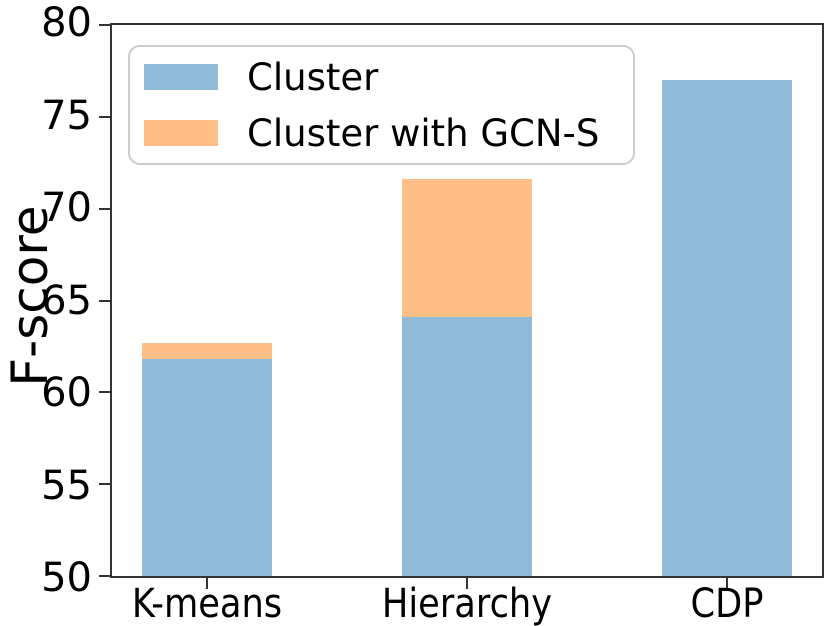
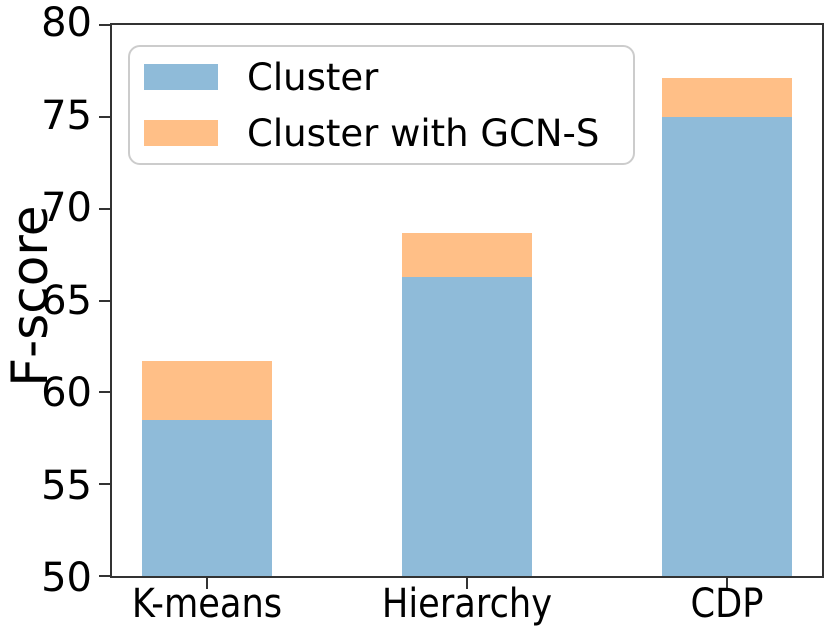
Cluster/K-means: 61.8 -> 58.5
Cluster with GCN-S/K-means: 62.7 -> 61.7
Cluster/Hierarchy: 64.1 -> 66.3
Cluster with GCN-S/Hierarchy: 71.6 -> 68.7
Cluster/CDP: 77.0 -> 75.0
Cluster with GCN-S/CDP: 70.2 -> 77.1
